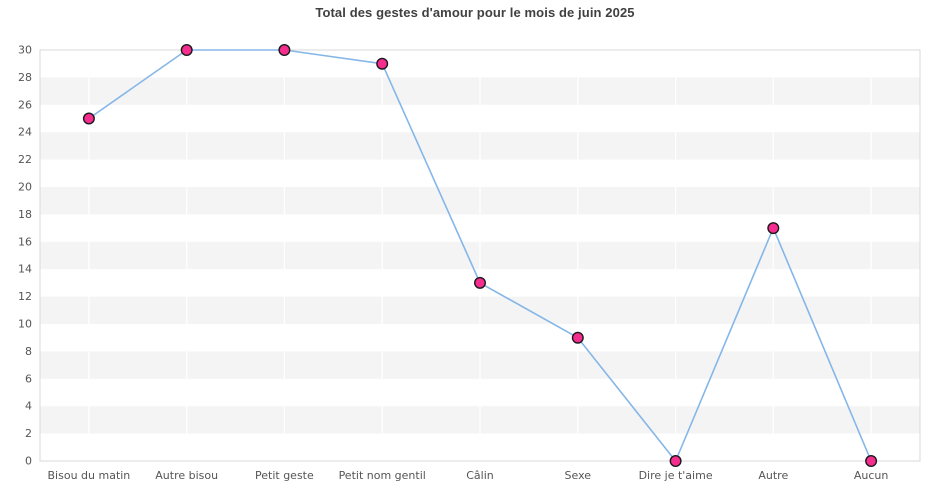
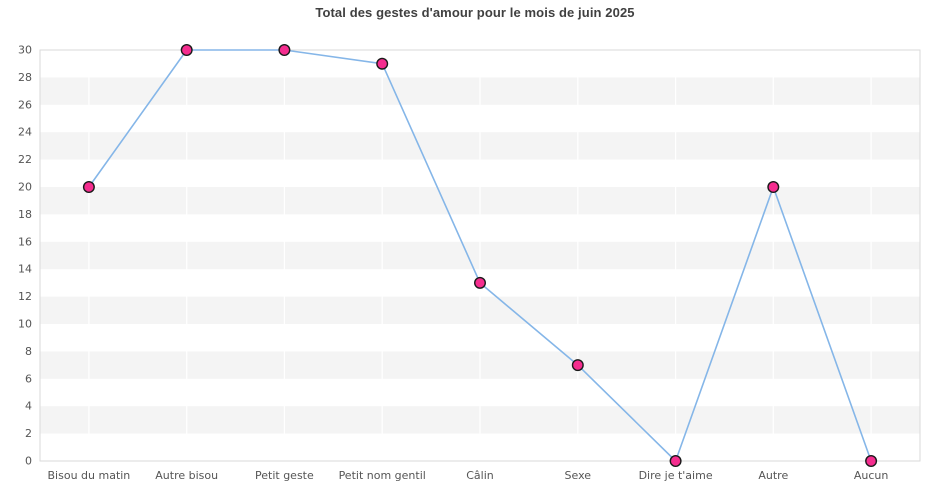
Bisou du matin: 25 -> 20
Sexe: 9 -> 7
Autre: 17 -> 20
